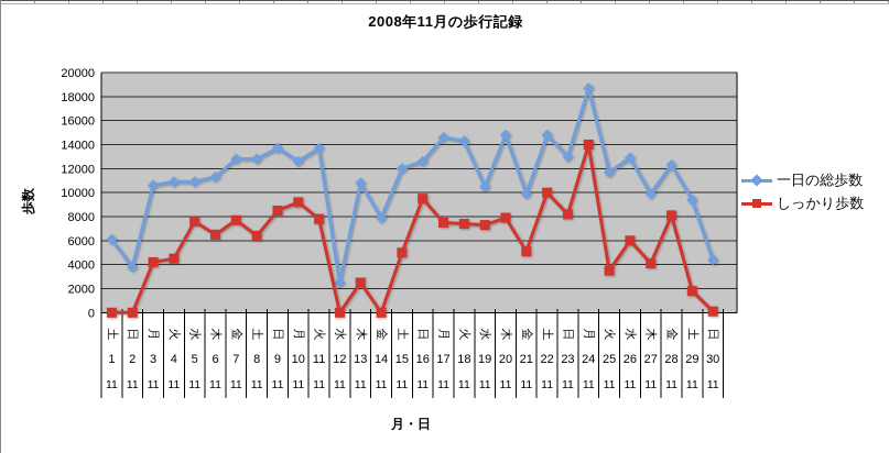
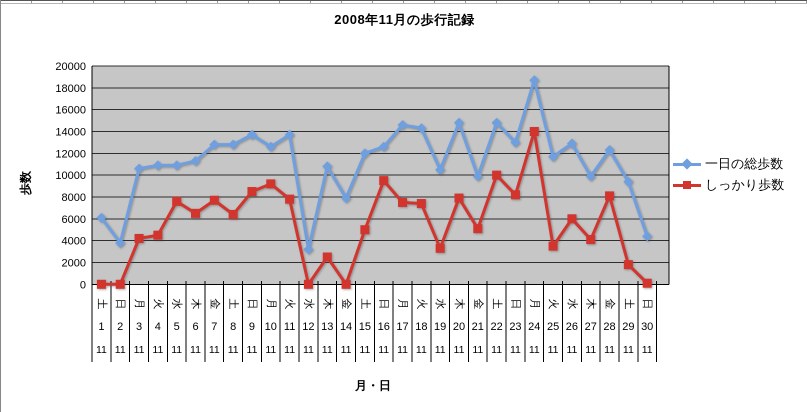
一日の総歩数/12: 2500 -> 3200
しっかり歩数/19: 7300 -> 3300
